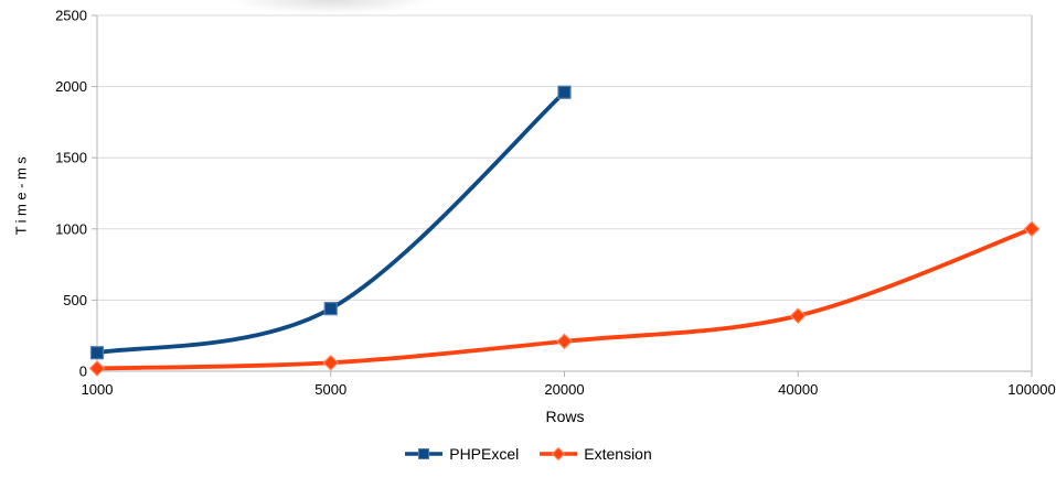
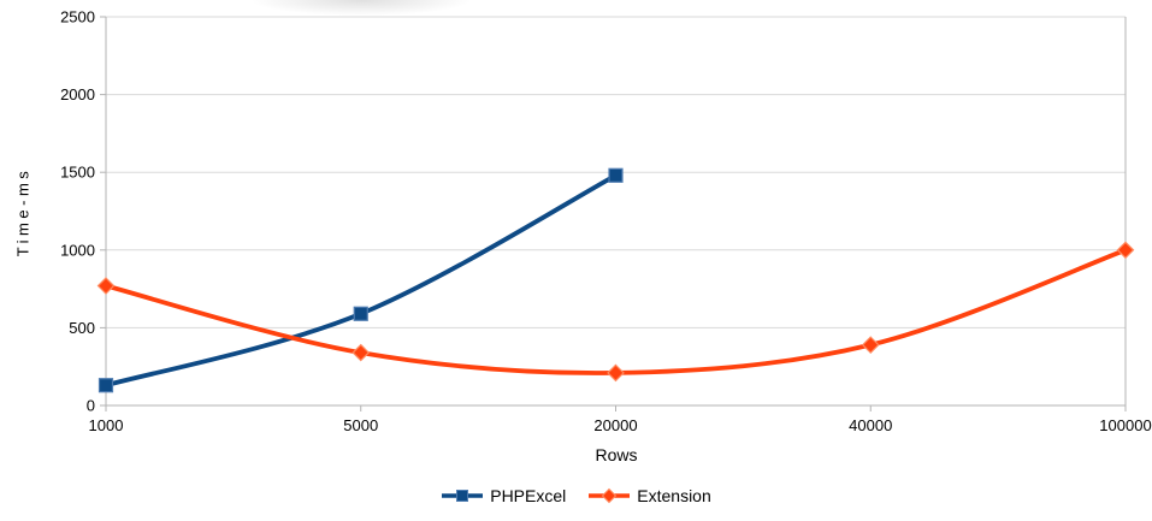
Extension/1000: 20 -> 770
PHPExcel/5000: 440 -> 590
Extension/5000: 60 -> 340
PHPExcel/20000: 1960 -> 1480
